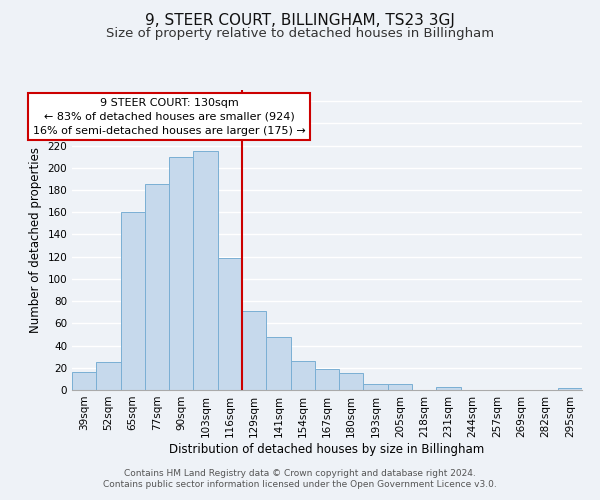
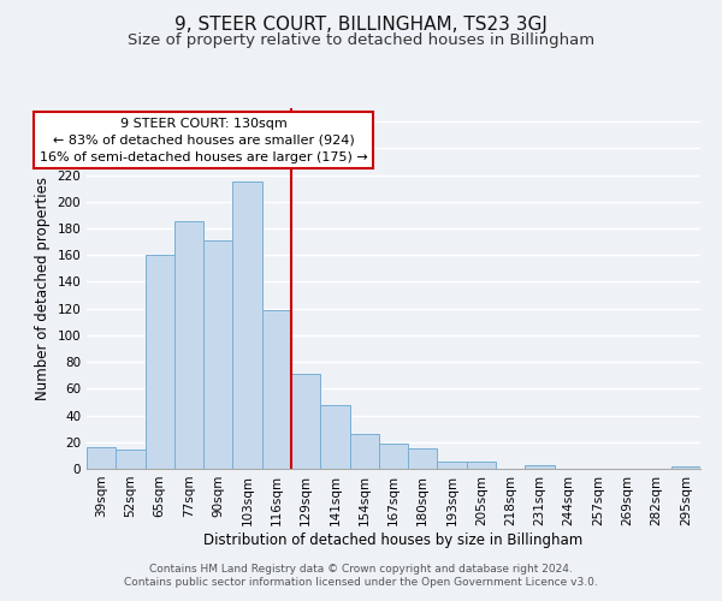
52sqm: 25 -> 14
90sqm: 210 -> 171
